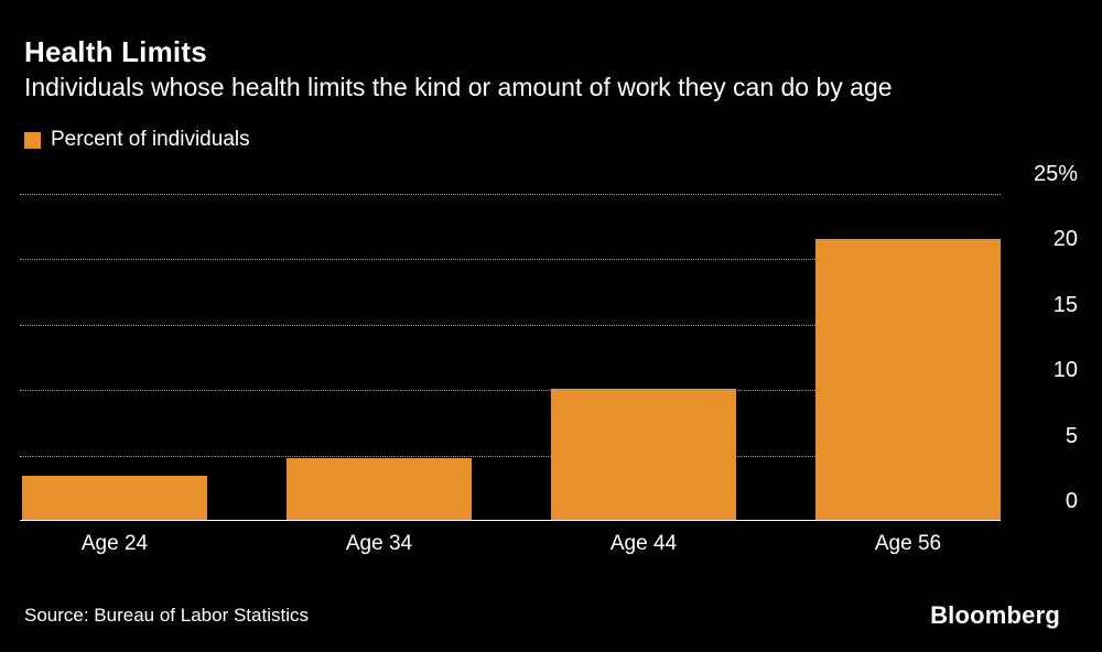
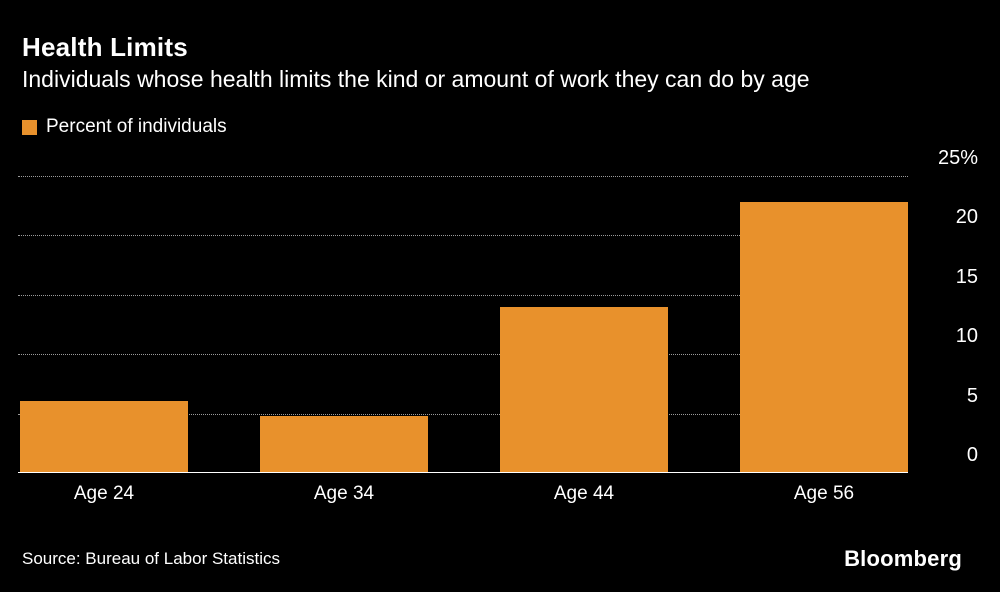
Age 24: 3.4% -> 6.0%
Age 44: 10.0% -> 13.9%
Age 56: 21.5% -> 22.7%
